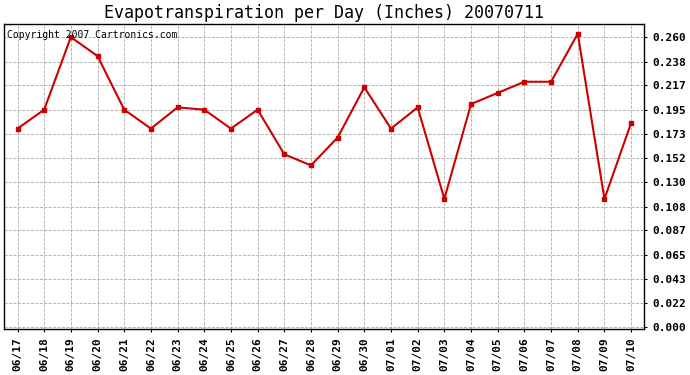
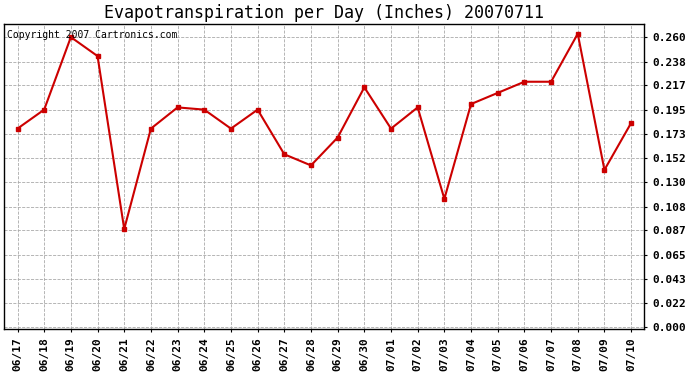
06/21: 0.195 -> 0.088
07/09: 0.115 -> 0.141
